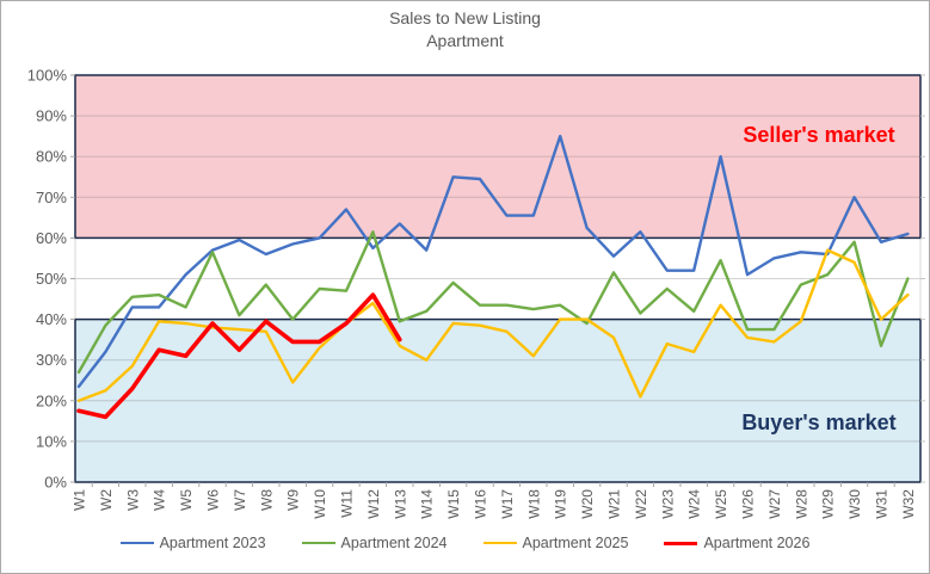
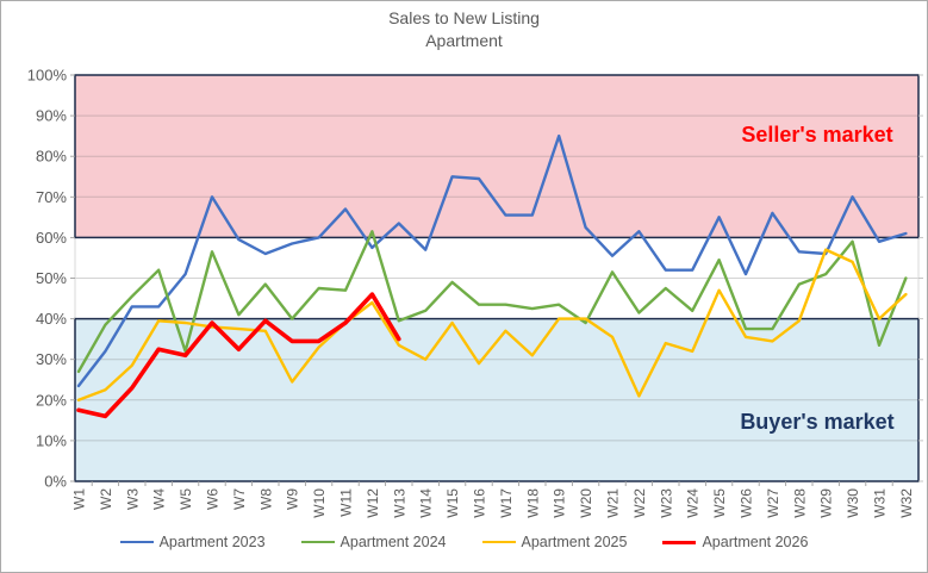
Apartment 2024/W4: 46% -> 52%
Apartment 2024/W5: 43% -> 32%
Apartment 2023/W6: 57% -> 70%
Apartment 2025/W16: 38% -> 29%
Apartment 2023/W25: 80% -> 65%
Apartment 2025/W25: 44% -> 47%
Apartment 2023/W27: 55% -> 66%
